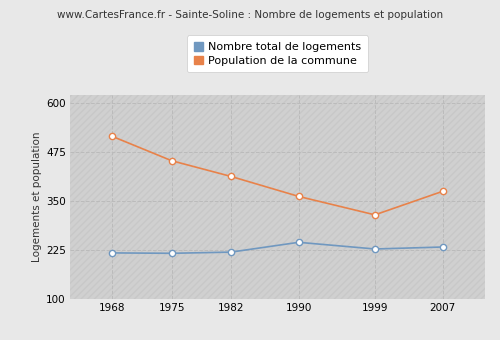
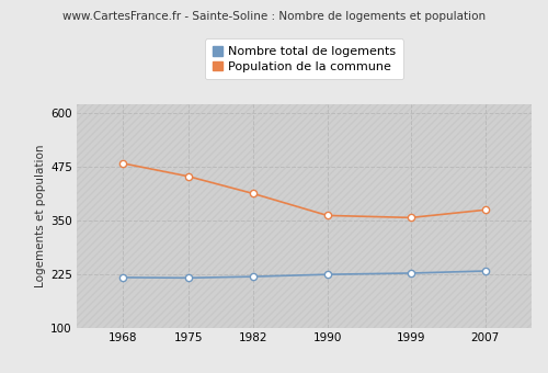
Population de la commune/1968: 515 -> 483
Nombre total de logements/1990: 245 -> 225
Population de la commune/1999: 315 -> 357
